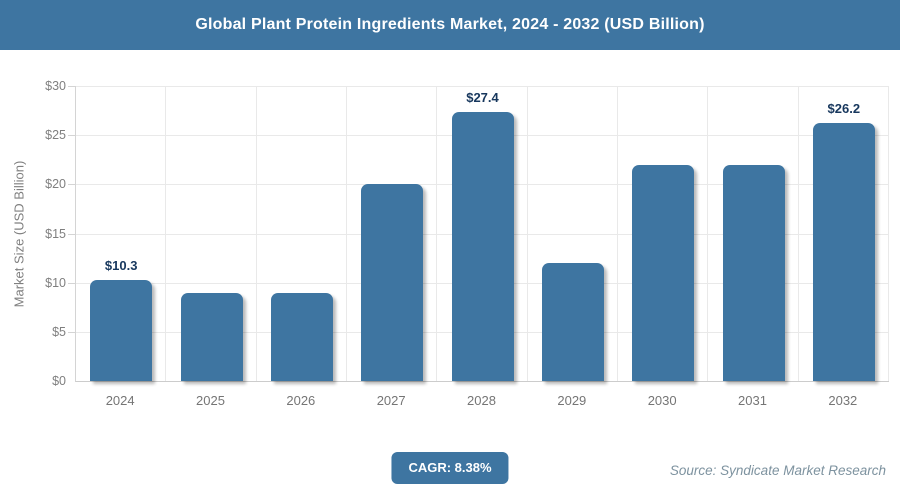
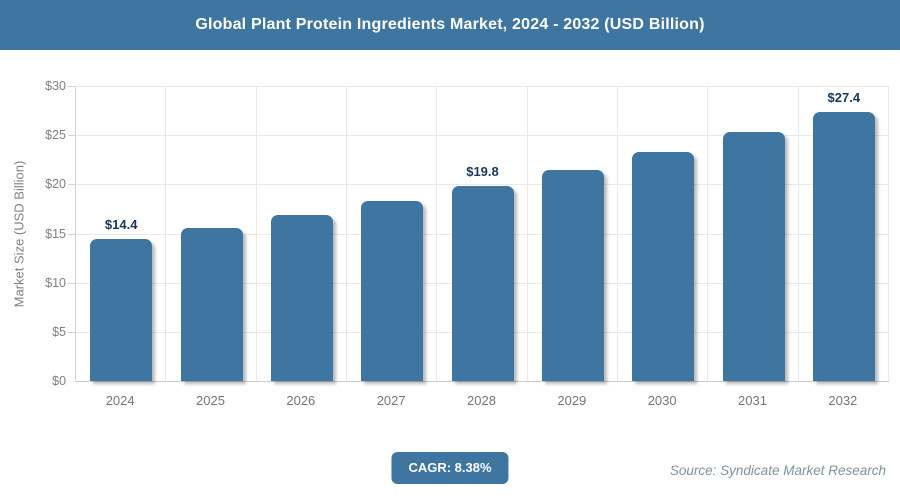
2024: $10.3 -> $14.4
2025: $9 -> $16
2026: $9 -> $17
2027: $20 -> $18
2028: $27.4 -> $19.8
2029: $12 -> $22
2030: $22 -> $23
2031: $22 -> $25
2032: $26.2 -> $27.4
